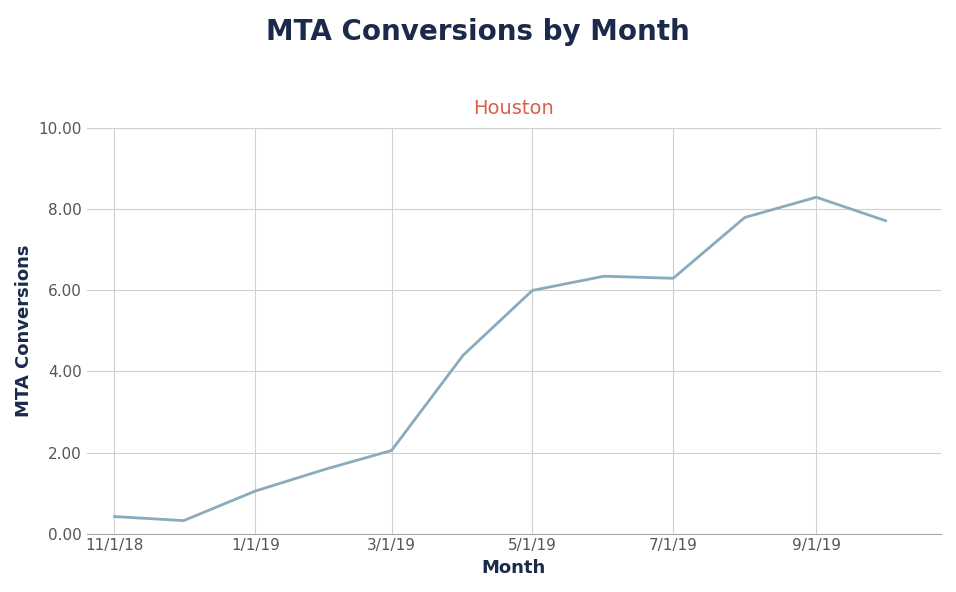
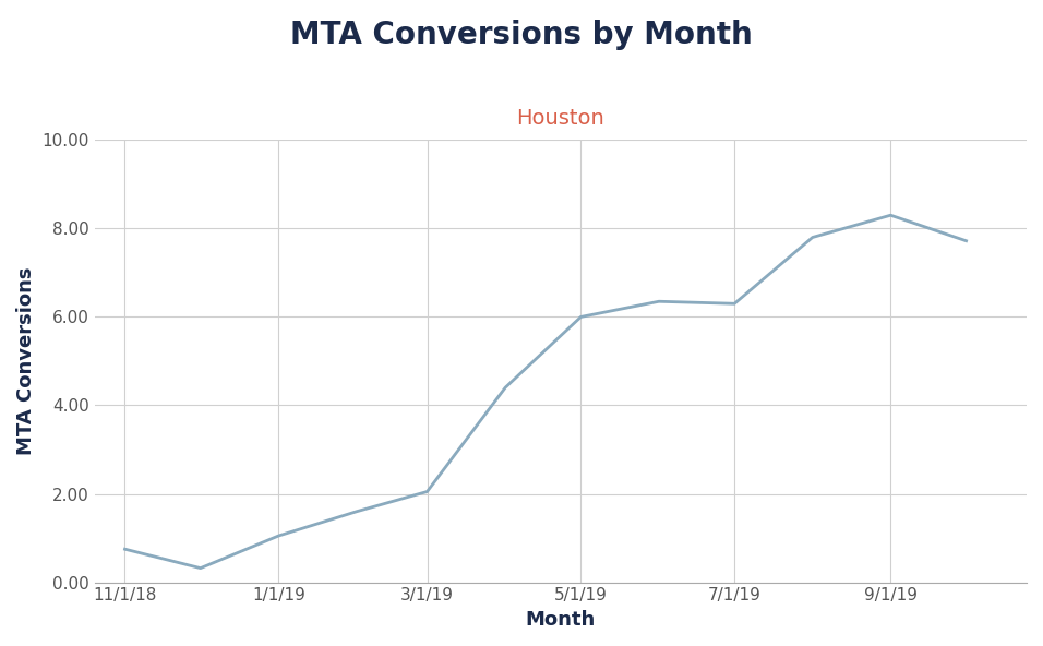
11/1/18: 0.42 -> 0.75
